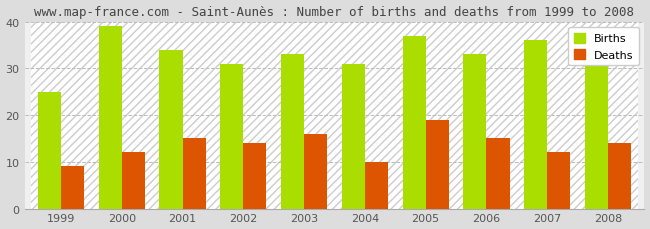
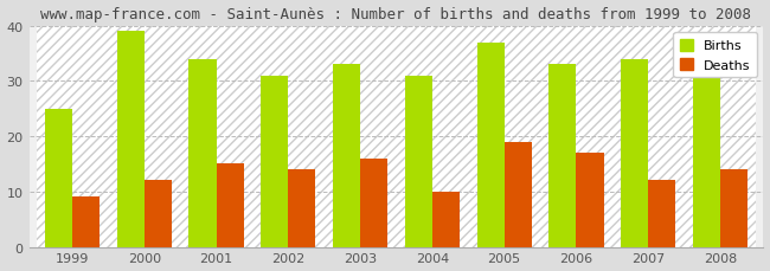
Deaths/2006: 15 -> 17
Births/2007: 36 -> 34
